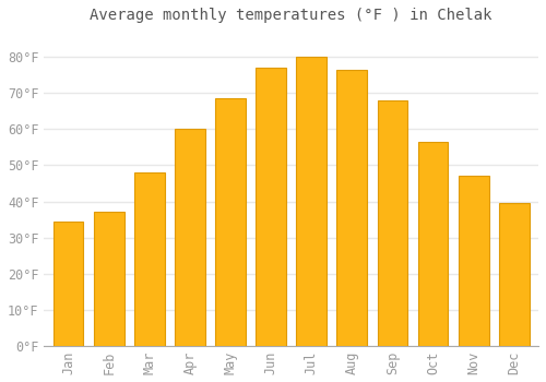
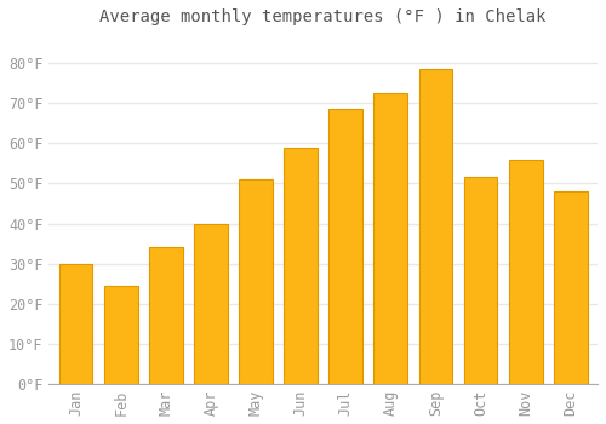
Jan: 34.5°F -> 30.0°F
Feb: 37.0°F -> 24.5°F
Mar: 48.0°F -> 34.0°F
Apr: 60.0°F -> 40.0°F
May: 68.5°F -> 51.0°F
Jun: 77.0°F -> 59.0°F
Jul: 80.0°F -> 68.5°F
Aug: 76.5°F -> 72.5°F
Sep: 68.0°F -> 78.5°F
Oct: 56.5°F -> 51.5°F
Nov: 47.0°F -> 56.0°F
Dec: 39.5°F -> 48.0°F
